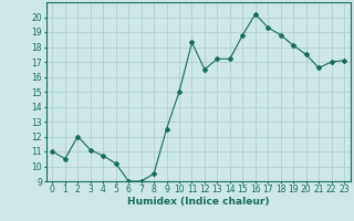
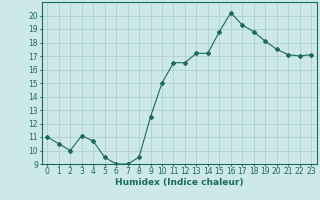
2: 12.0 -> 10.0
5: 10.2 -> 9.5
11: 18.3 -> 16.5
21: 16.6 -> 17.1
